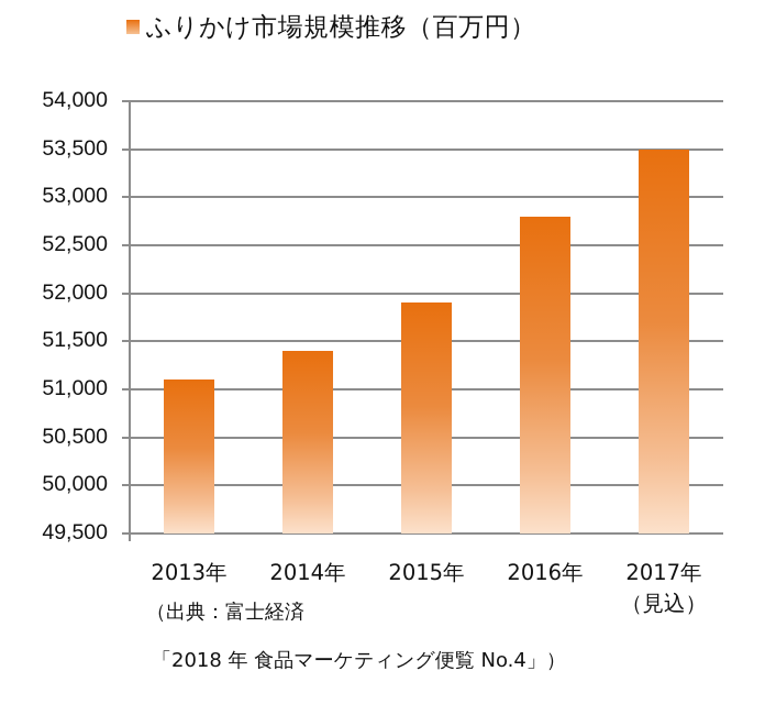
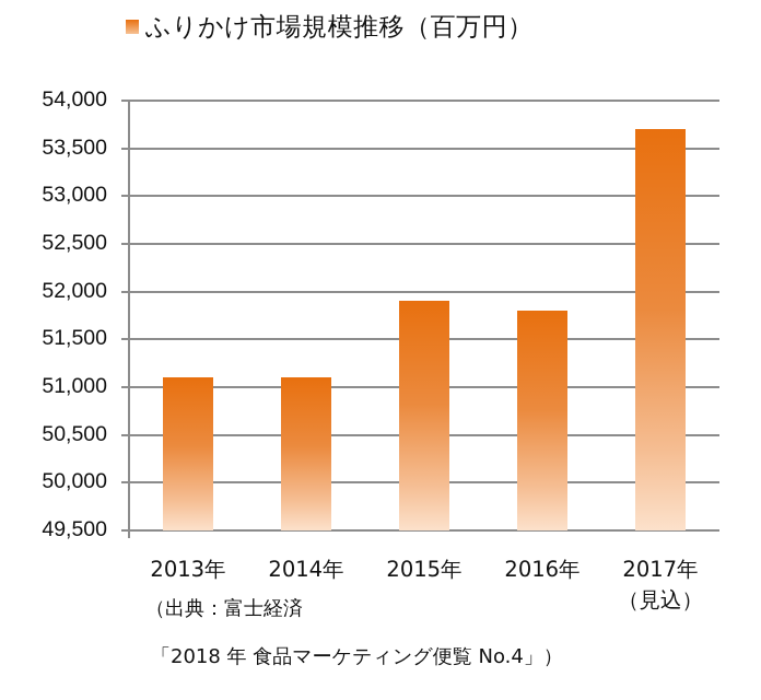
2014年: 51400 -> 51100
2016年: 52800 -> 51800
2017年（見込）: 53500 -> 53700
